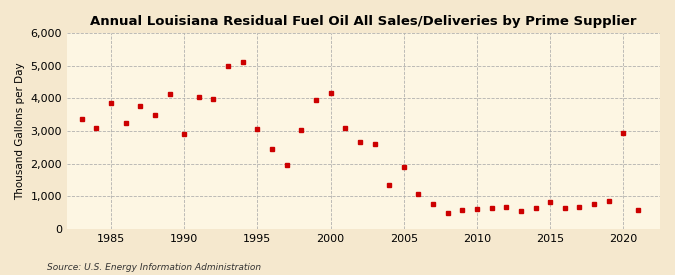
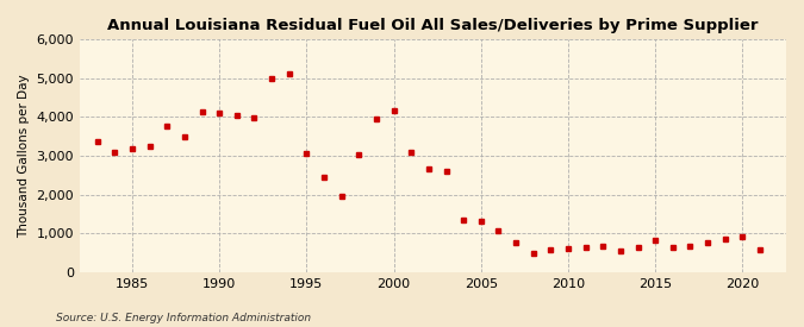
1985: 3,850 -> 3,170
1990: 2,900 -> 4,100
2005: 1,900 -> 1,300
2020: 2,950 -> 900
